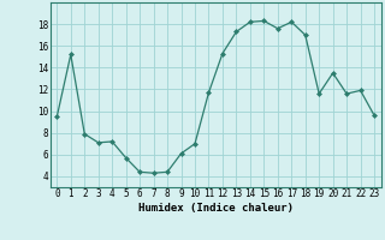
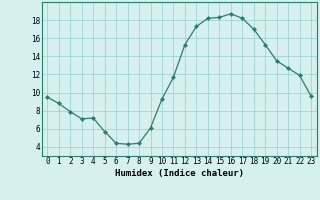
1: 15.2 -> 8.8
10: 7.0 -> 9.3
16: 17.6 -> 18.7
19: 11.6 -> 15.3
21: 11.6 -> 12.7
